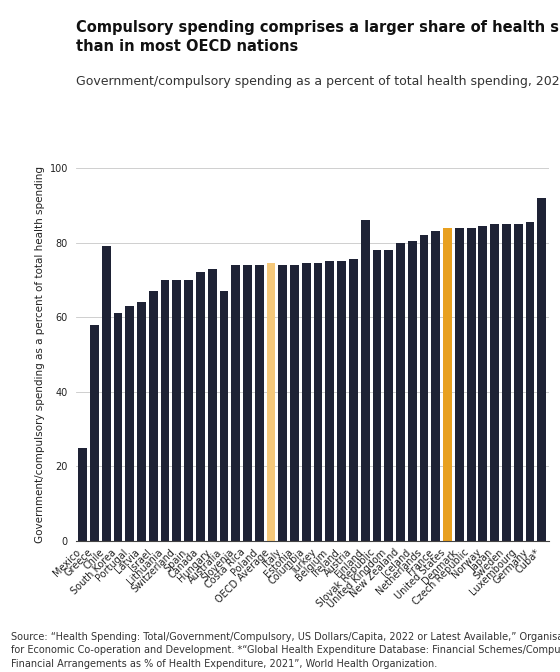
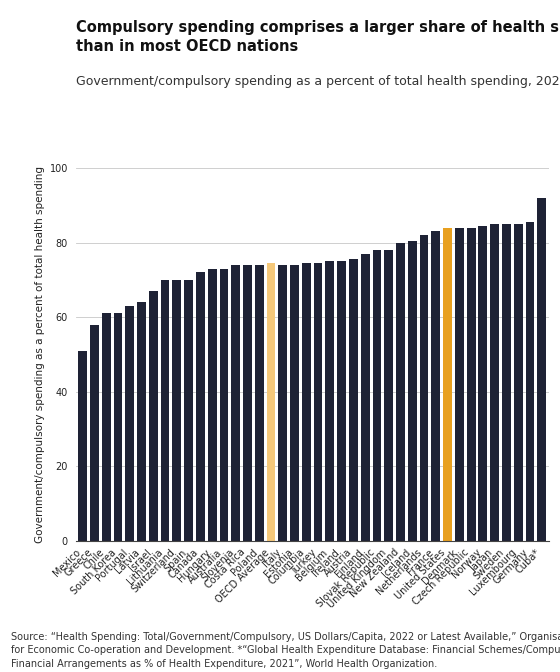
Mexico: 25.0 -> 51.0
Chile: 79.0 -> 61.0
Australia: 67.0 -> 73.0
Finland: 86.0 -> 77.0
